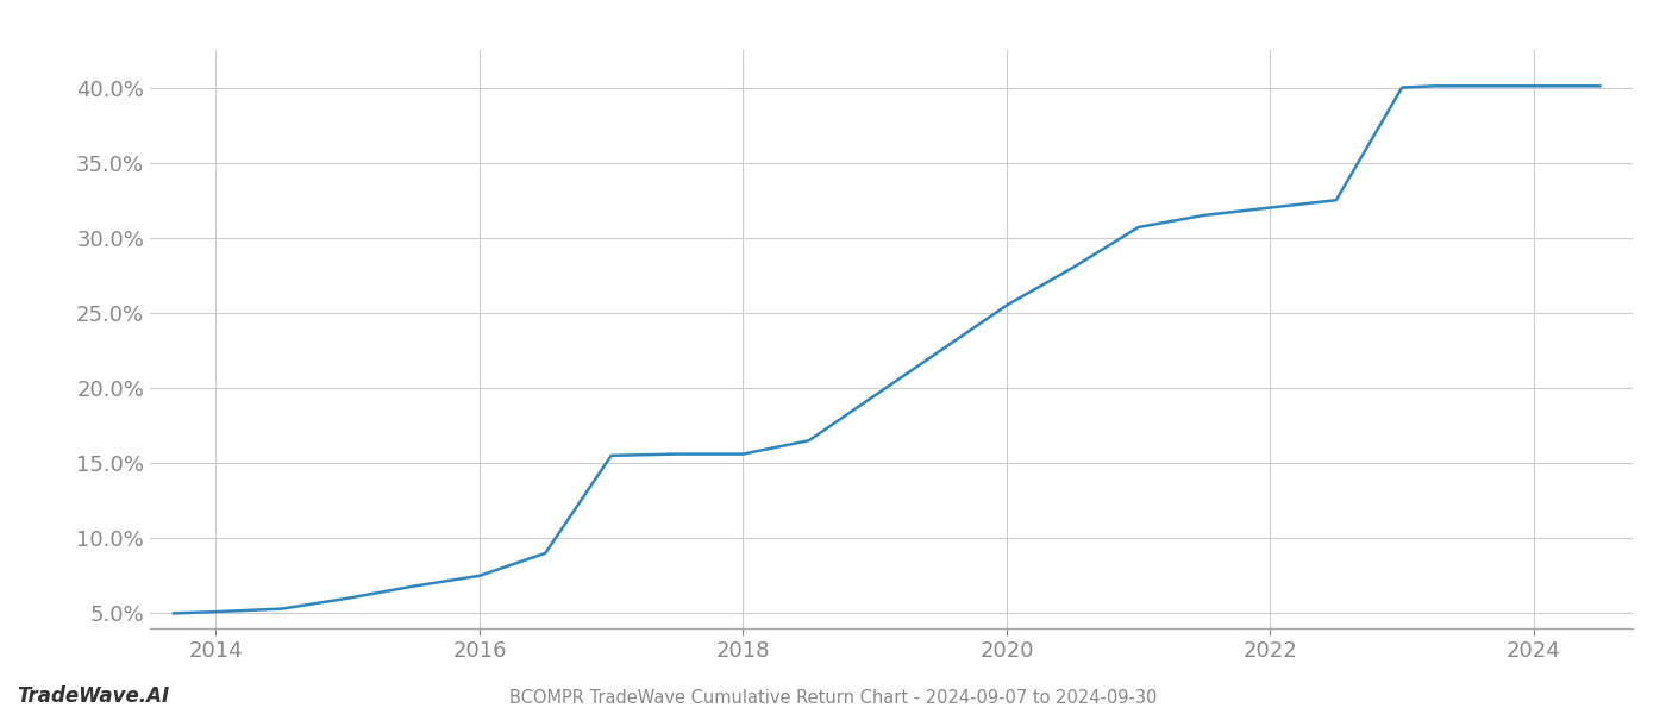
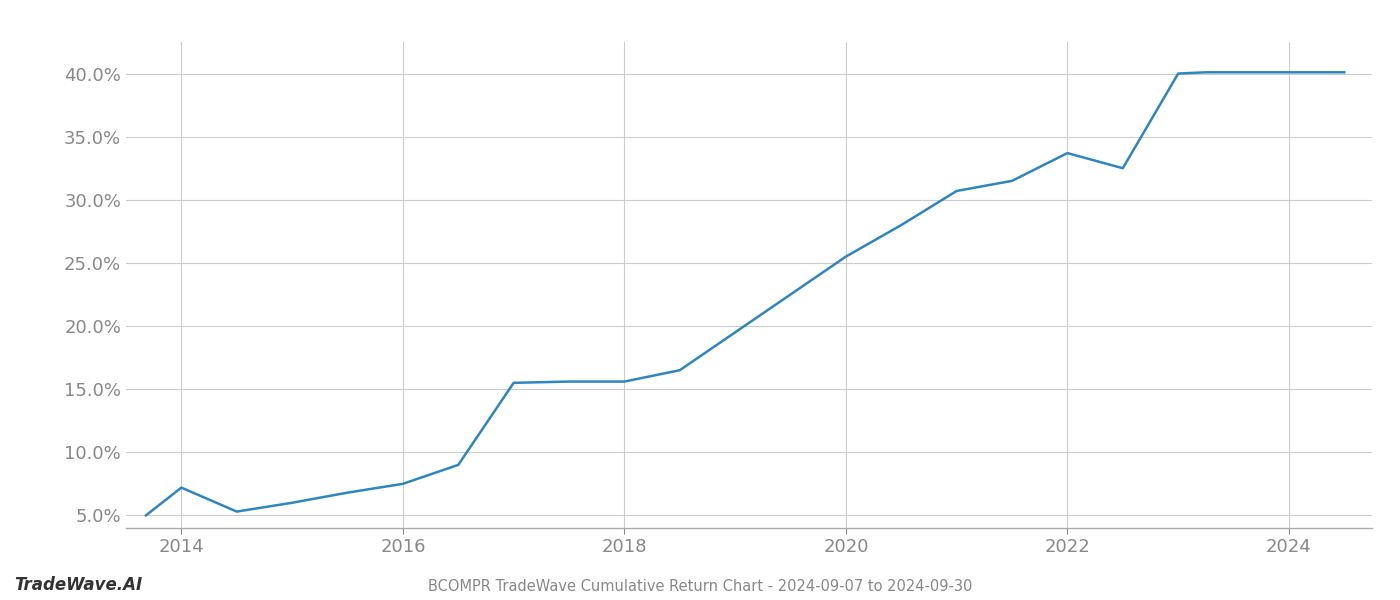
2014: 5.1% -> 7.2%
2022: 32.0% -> 33.7%
